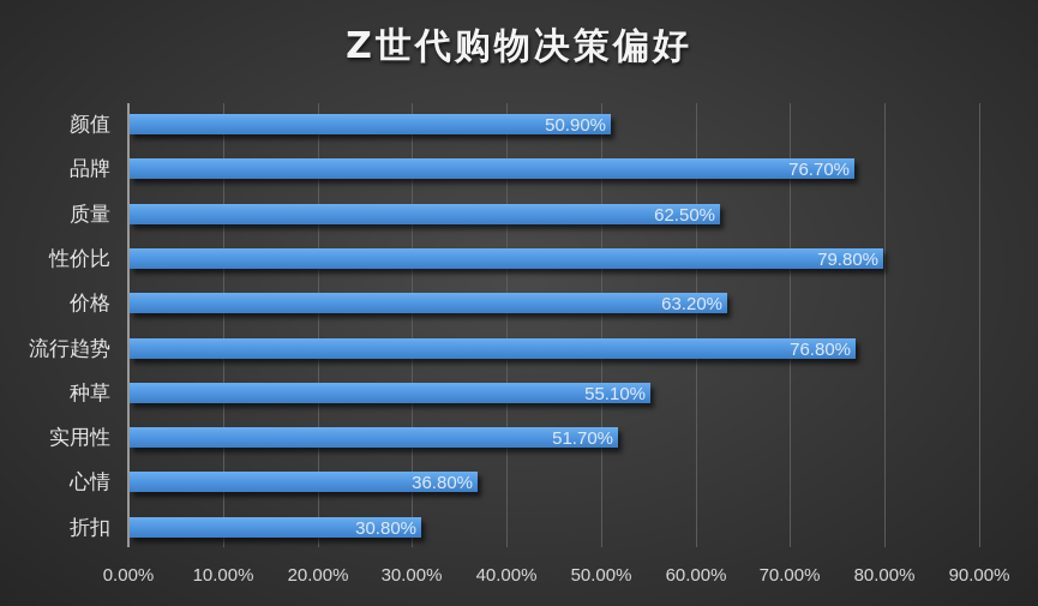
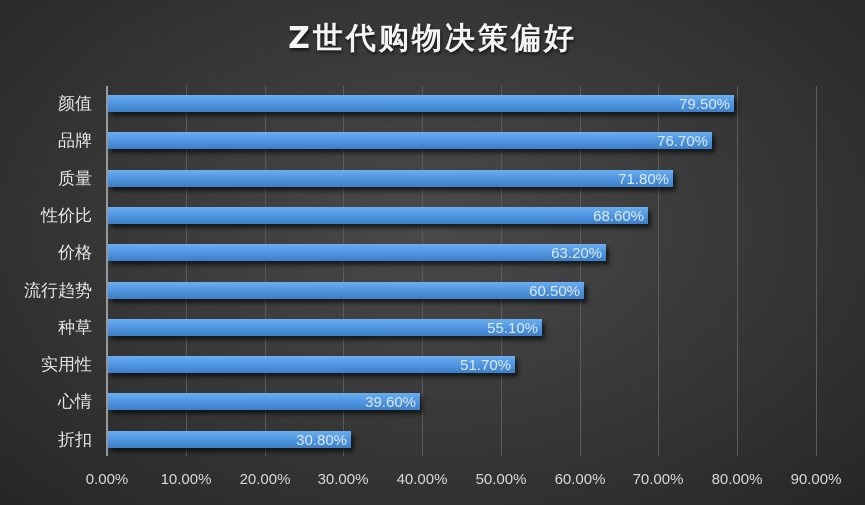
颜值: 50.90% -> 79.50%
质量: 62.50% -> 71.80%
性价比: 79.80% -> 68.60%
流行趋势: 76.80% -> 60.50%
心情: 36.80% -> 39.60%
